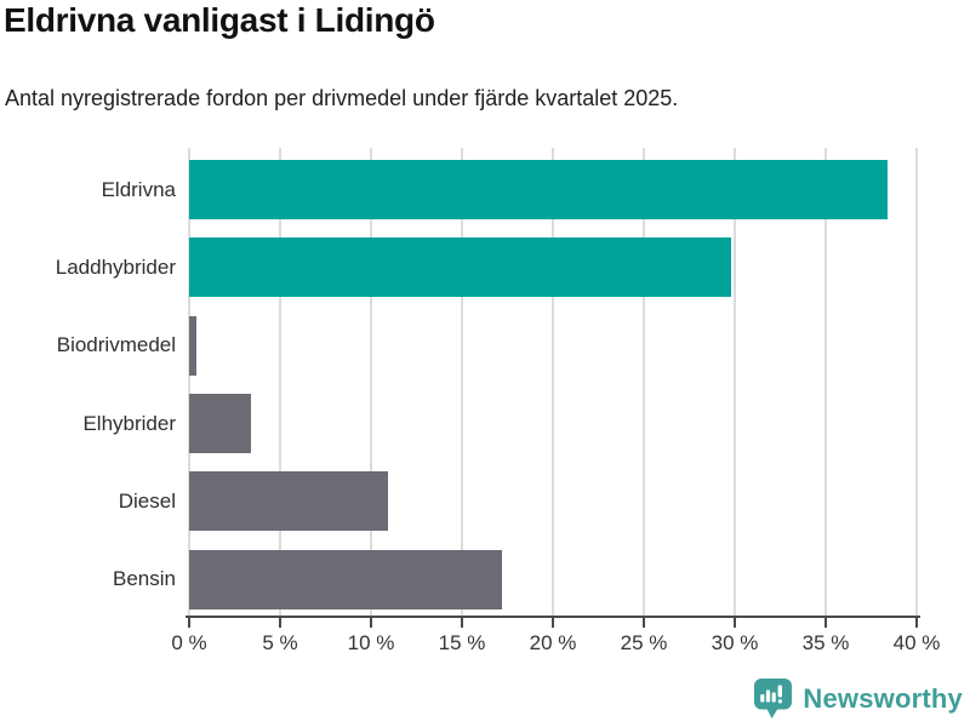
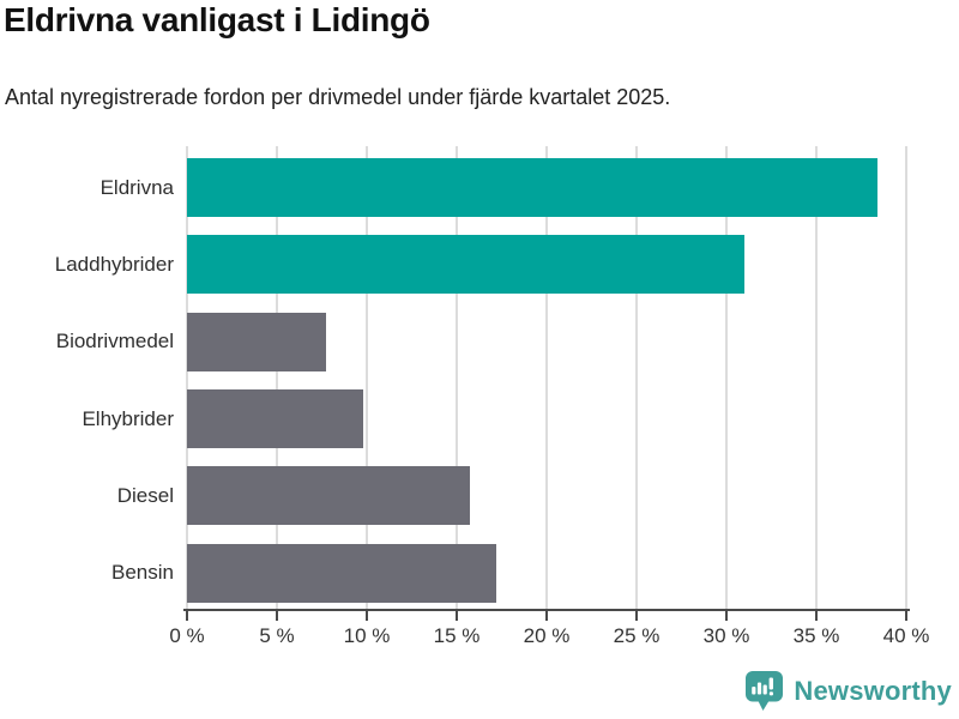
Laddhybrider: 29.8% -> 31.0%
Biodrivmedel: 0.4% -> 7.7%
Elhybrider: 3.4% -> 9.8%
Diesel: 10.9% -> 15.7%
